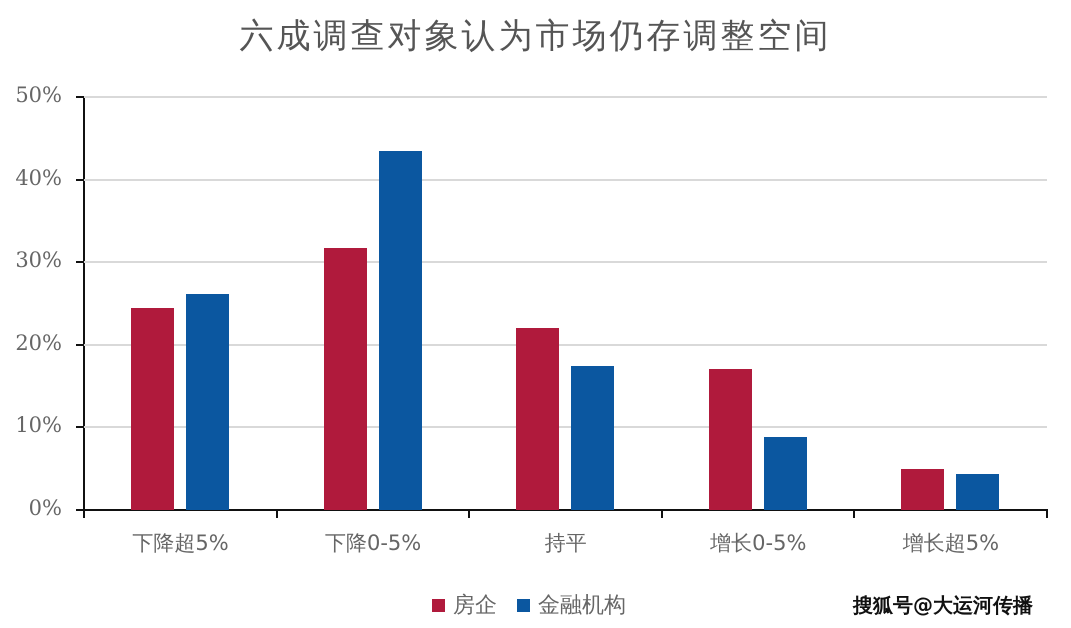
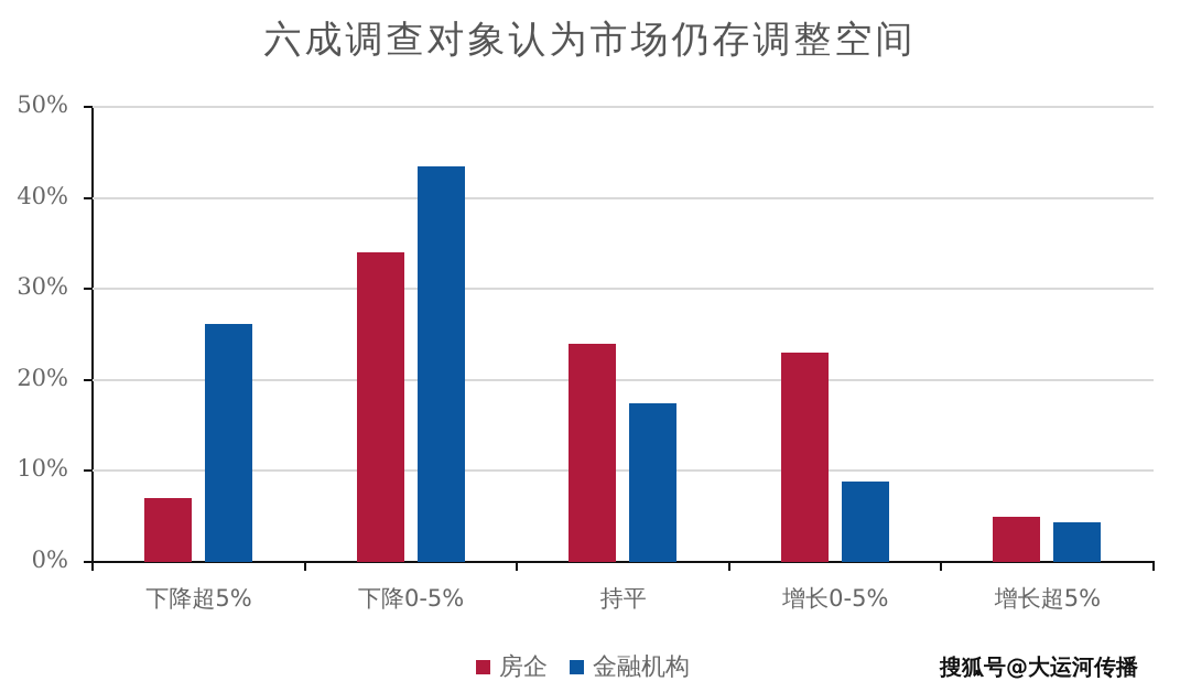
房企/下降超5%: 24% -> 7%
房企/下降0-5%: 32% -> 34%
房企/持平: 22% -> 24%
房企/增长0-5%: 17% -> 23%
